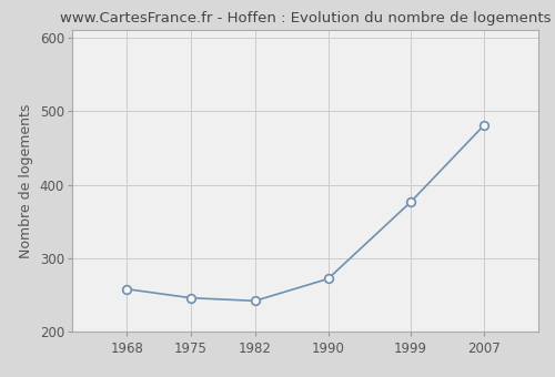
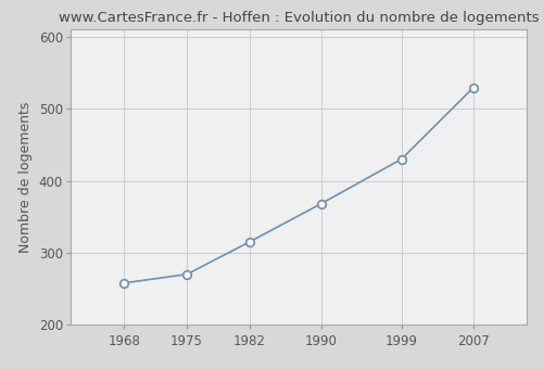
1975: 246 -> 270
1982: 242 -> 315
1990: 272 -> 368
1999: 376 -> 430
2007: 480 -> 529
